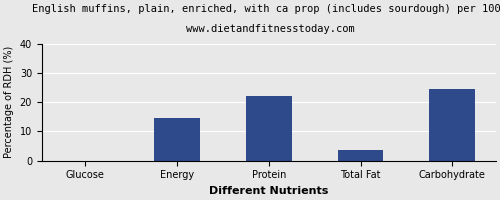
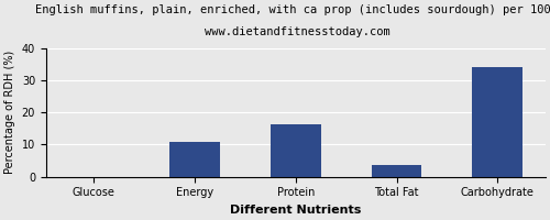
Energy: 14.5 -> 11.0
Protein: 22.0 -> 16.3
Carbohydrate: 24.5 -> 34.0
